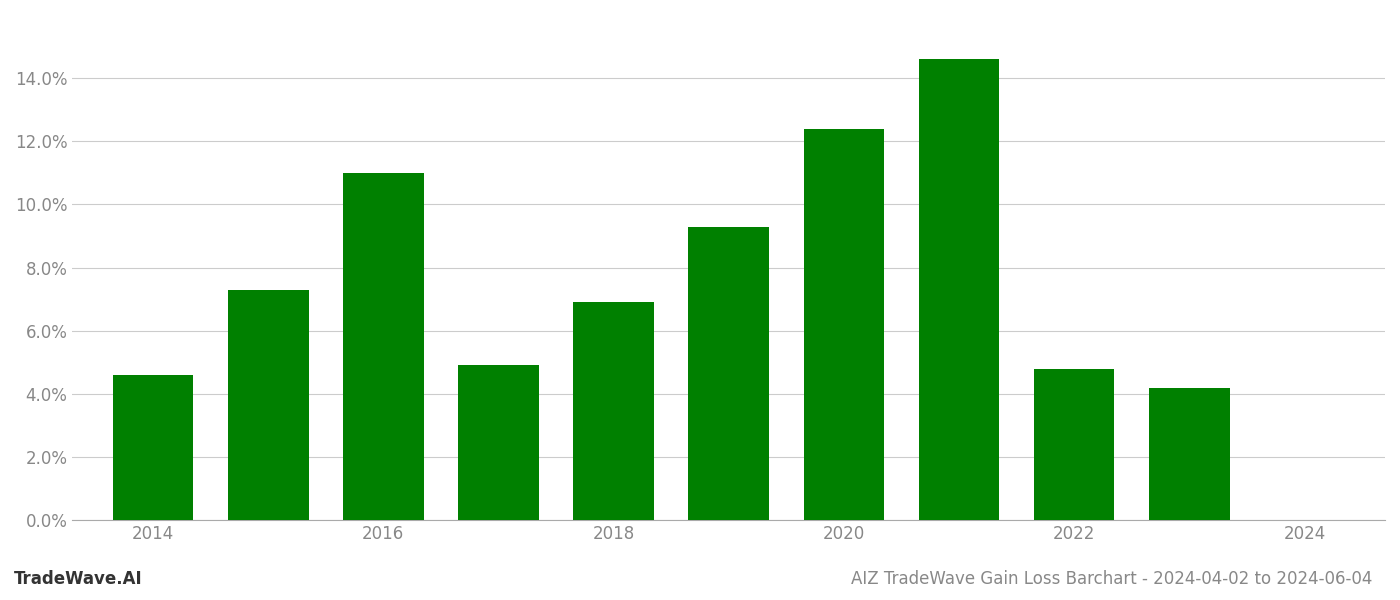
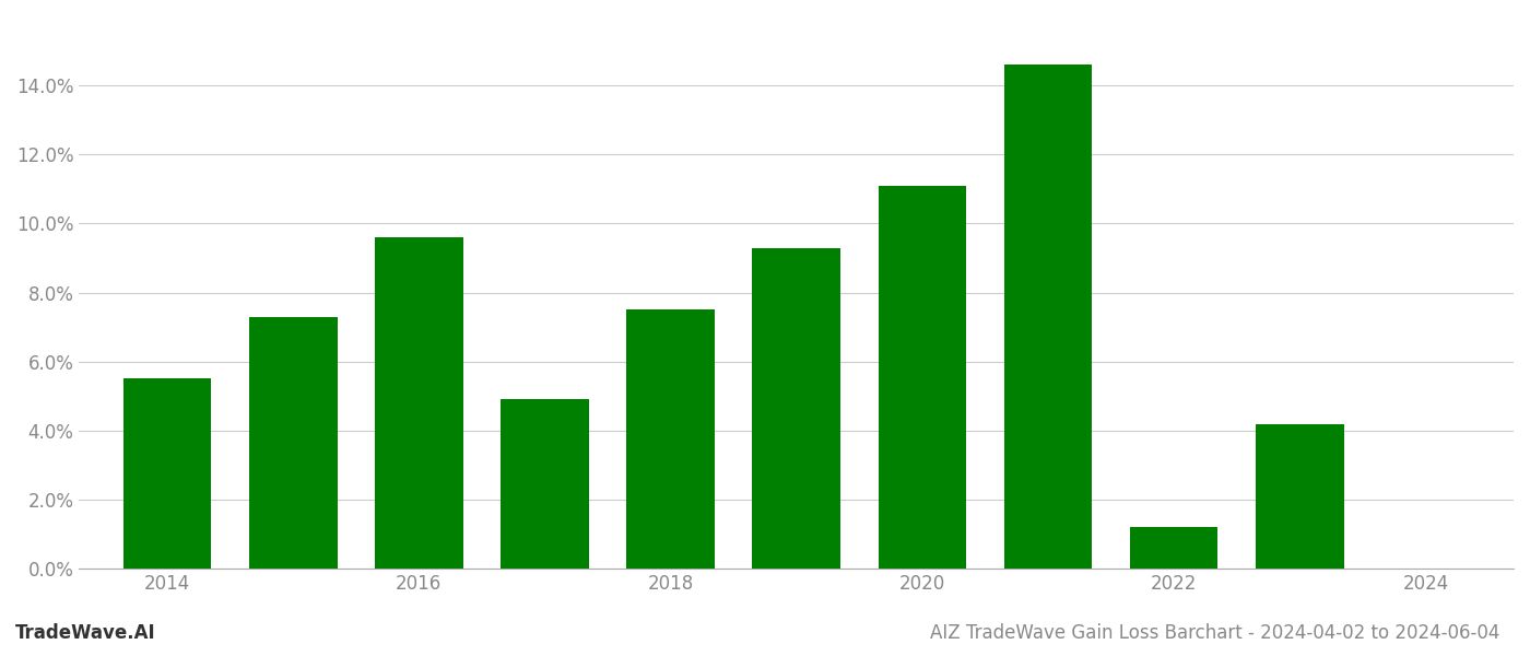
2014: 4.6% -> 5.5%
2016: 11.0% -> 9.6%
2018: 6.9% -> 7.5%
2020: 12.4% -> 11.1%
2022: 4.8% -> 1.2%
